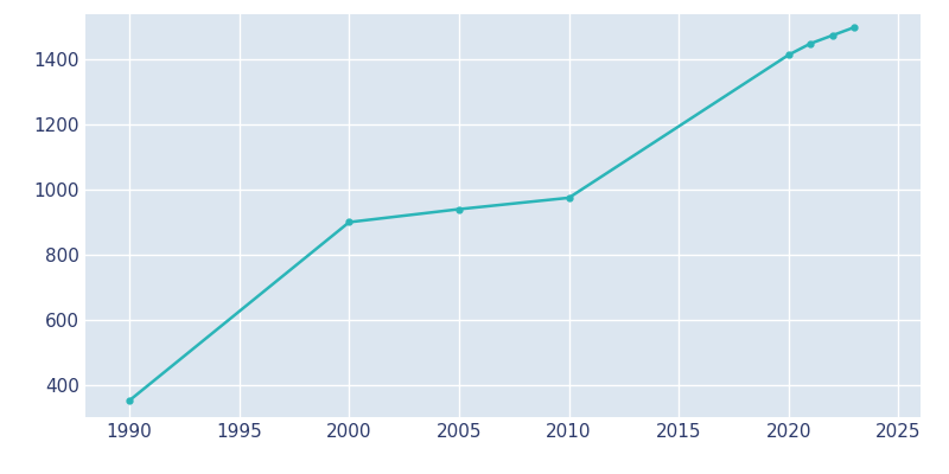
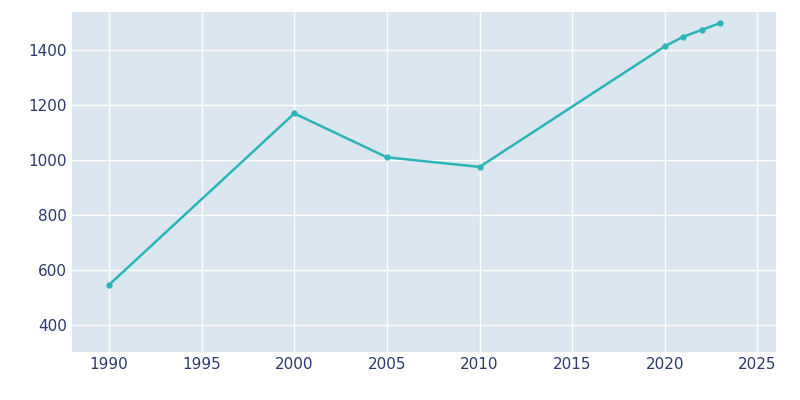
1990: 351 -> 545
2000: 900 -> 1170
2005: 940 -> 1010
